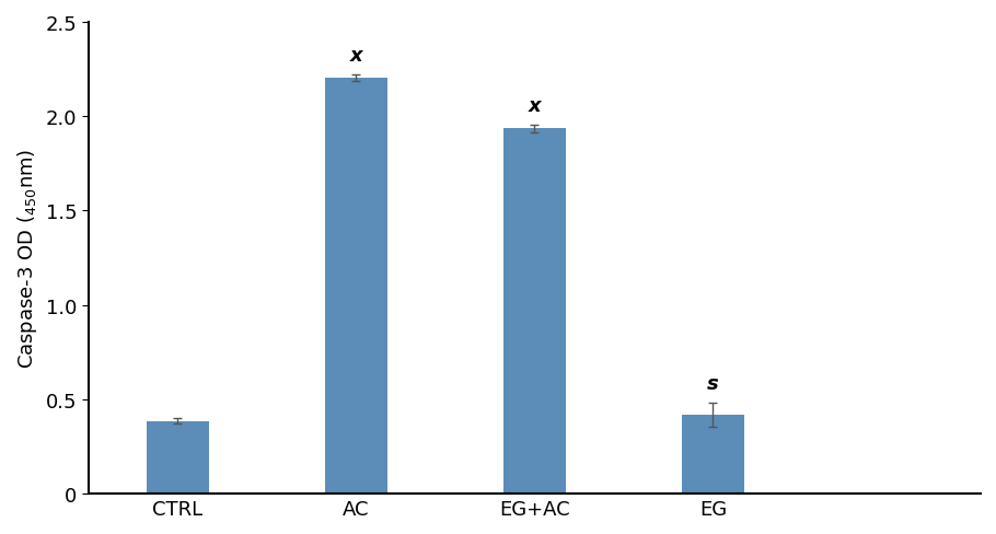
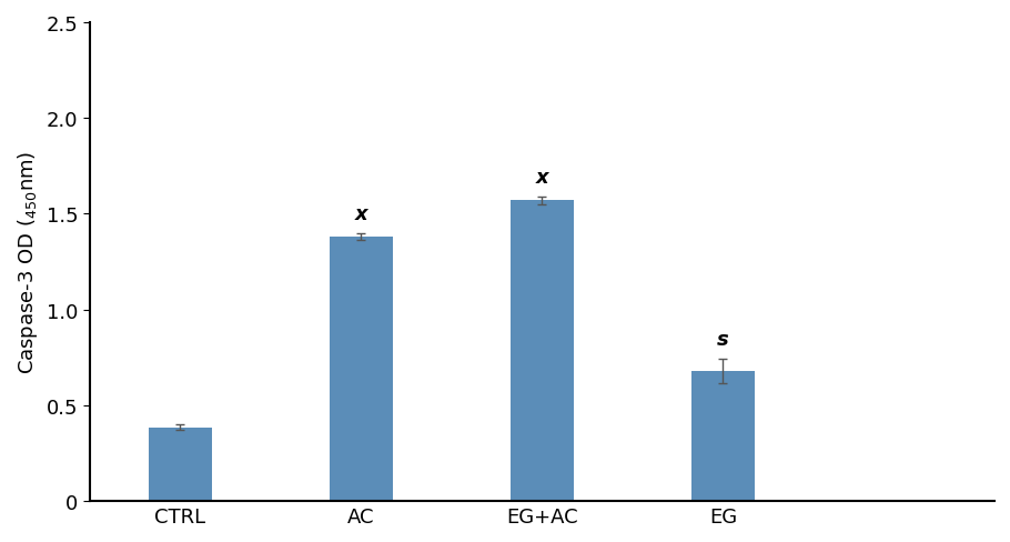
AC: 2.21 -> 1.38
EG+AC: 1.94 -> 1.57
EG: 0.42 -> 0.68
